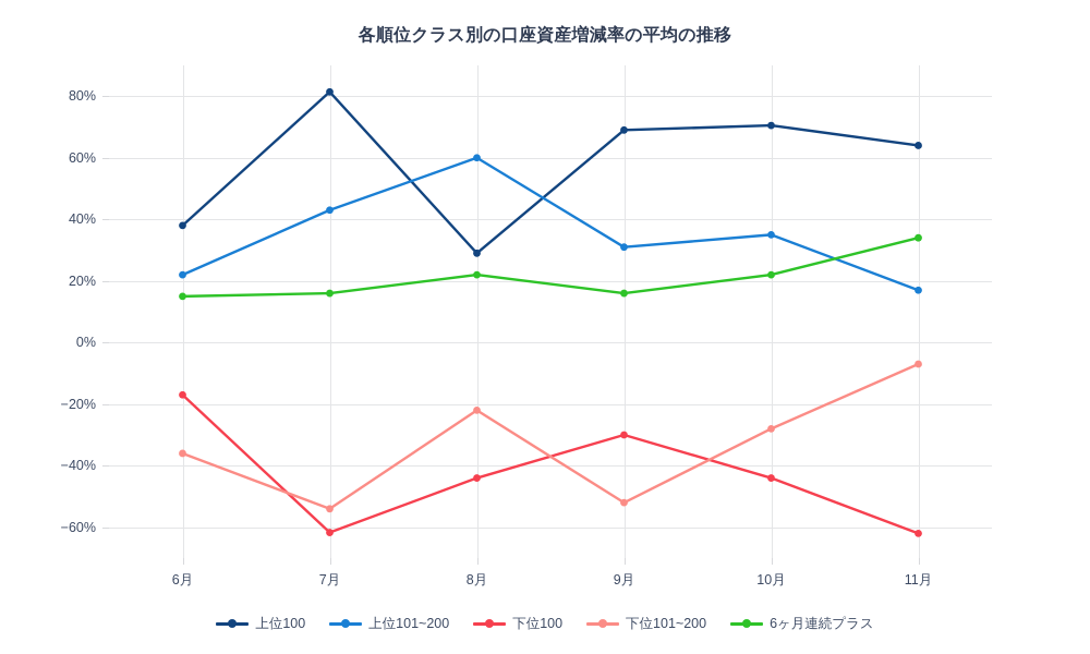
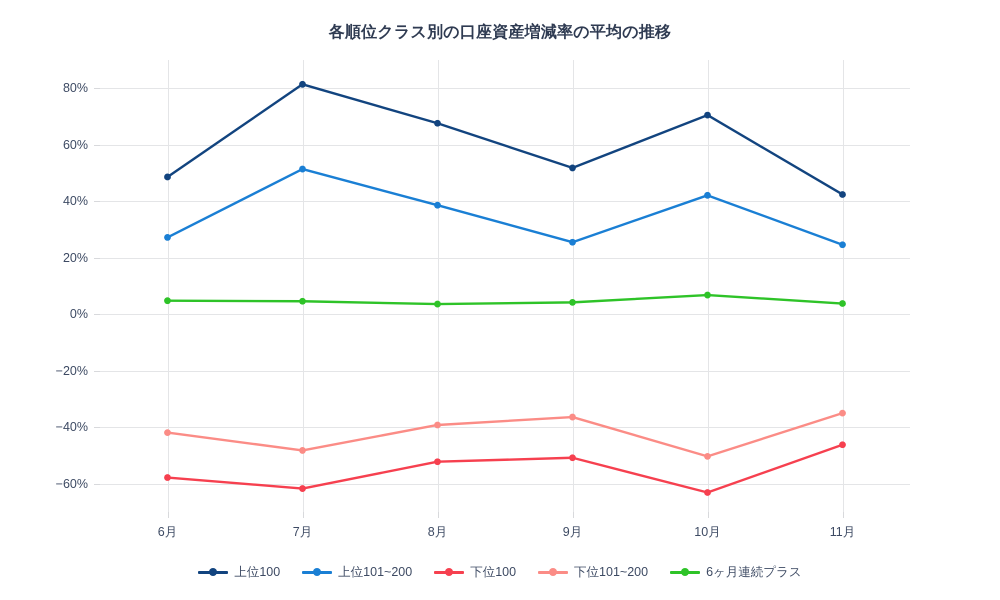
上位100/6月: 38% -> 49%
上位101~200/6月: 22% -> 27%
下位100/6月: -17% -> -58%
下位101~200/6月: -36% -> -42%
6ヶ月連続プラス/6月: 15% -> 5%
上位101~200/7月: 43% -> 51%
下位101~200/7月: -54% -> -48%
6ヶ月連続プラス/7月: 16% -> 5%
上位100/8月: 29% -> 68%
上位101~200/8月: 60% -> 39%
下位100/8月: -44% -> -52%
下位101~200/8月: -22% -> -39%
6ヶ月連続プラス/8月: 22% -> 4%
上位100/9月: 69% -> 52%
上位101~200/9月: 31% -> 26%
下位100/9月: -30% -> -51%
下位101~200/9月: -52% -> -36%
6ヶ月連続プラス/9月: 16% -> 4%
上位101~200/10月: 35% -> 42%
下位100/10月: -44% -> -63%
下位101~200/10月: -28% -> -50%
6ヶ月連続プラス/10月: 22% -> 7%
上位100/11月: 64% -> 42%
上位101~200/11月: 17% -> 25%
下位100/11月: -62% -> -46%
下位101~200/11月: -7% -> -35%
6ヶ月連続プラス/11月: 34% -> 4%
